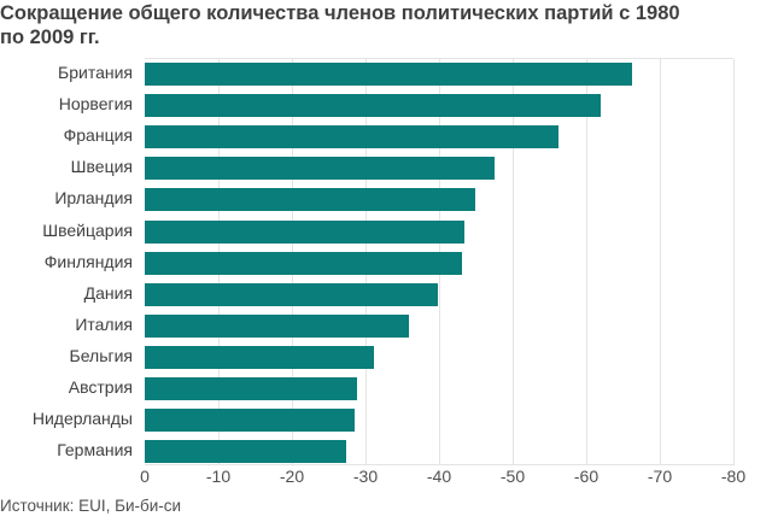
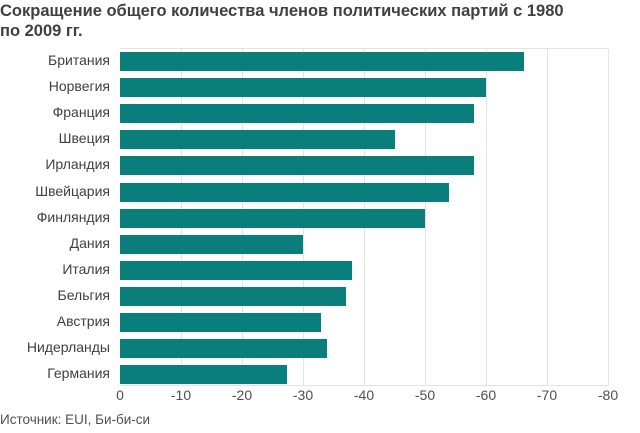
Норвегия: -62 -> -60
Франция: -56 -> -58
Швеция: -48 -> -45
Ирландия: -45 -> -58
Швейцария: -43 -> -54
Финляндия: -43 -> -50
Дания: -40 -> -30
Италия: -36 -> -38
Бельгия: -31 -> -37
Австрия: -29 -> -33
Нидерланды: -28 -> -34
